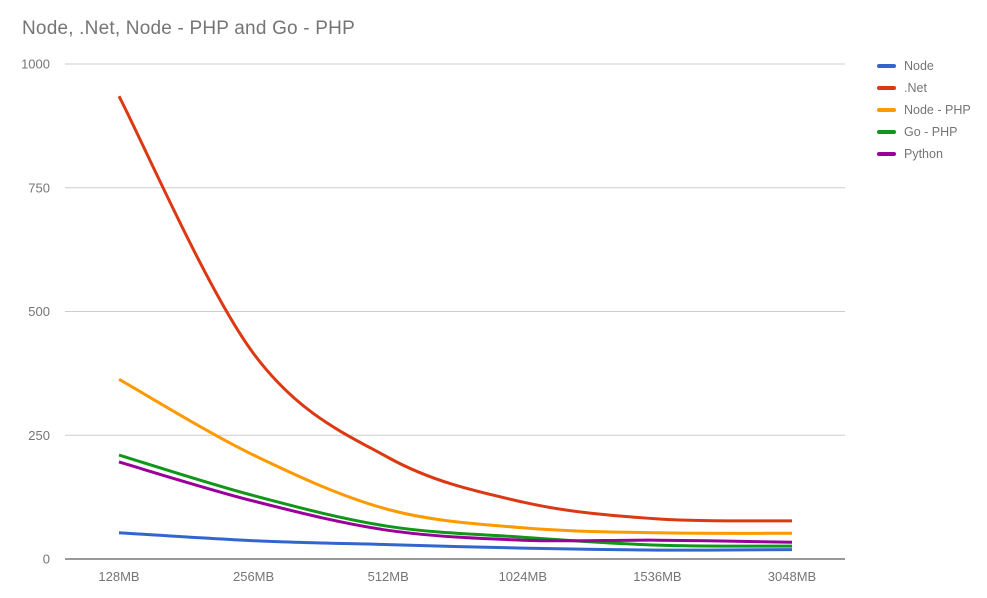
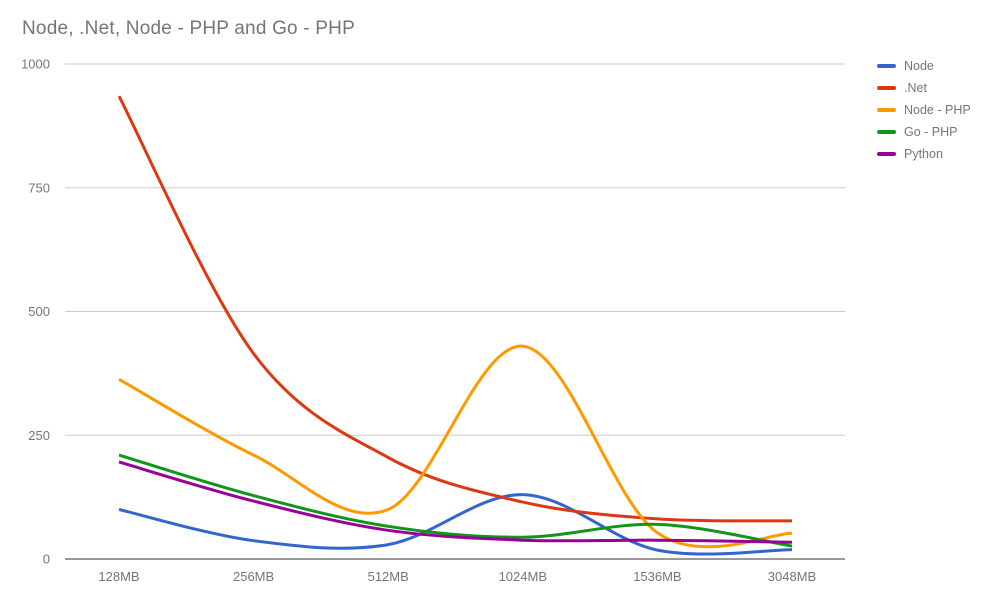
Node/128MB: 50 -> 100
Node/1024MB: 20 -> 130
Node - PHP/1024MB: 60 -> 430
Go - PHP/1536MB: 30 -> 70
